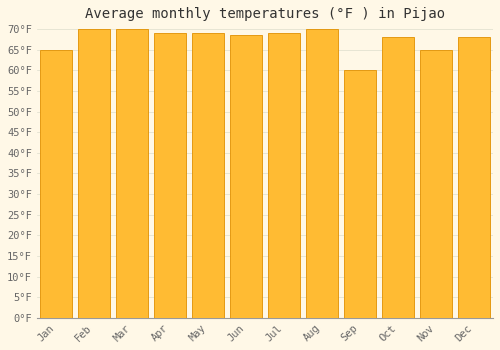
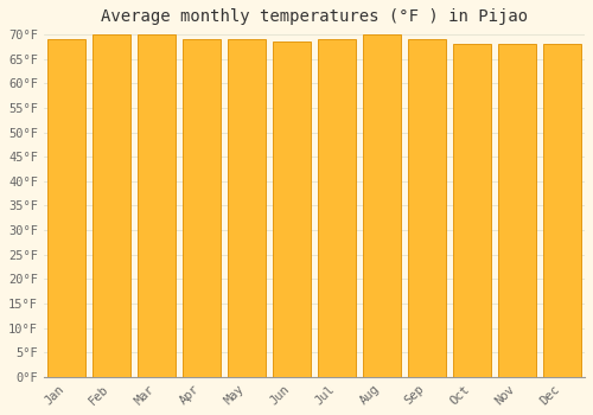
Jan: 65.0°F -> 69.0°F
Sep: 60.0°F -> 69.0°F
Nov: 65.0°F -> 68.0°F
